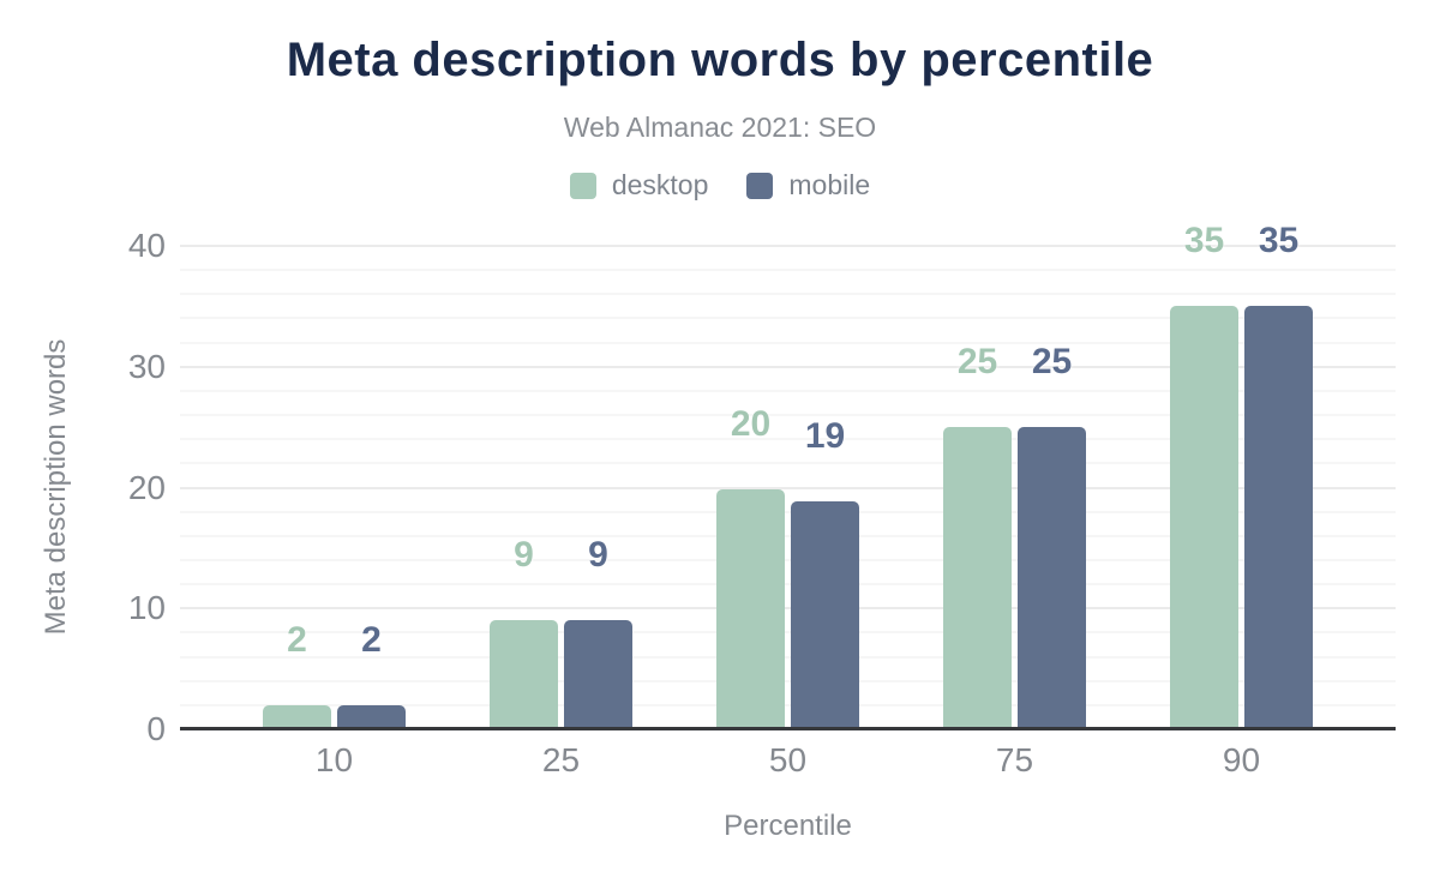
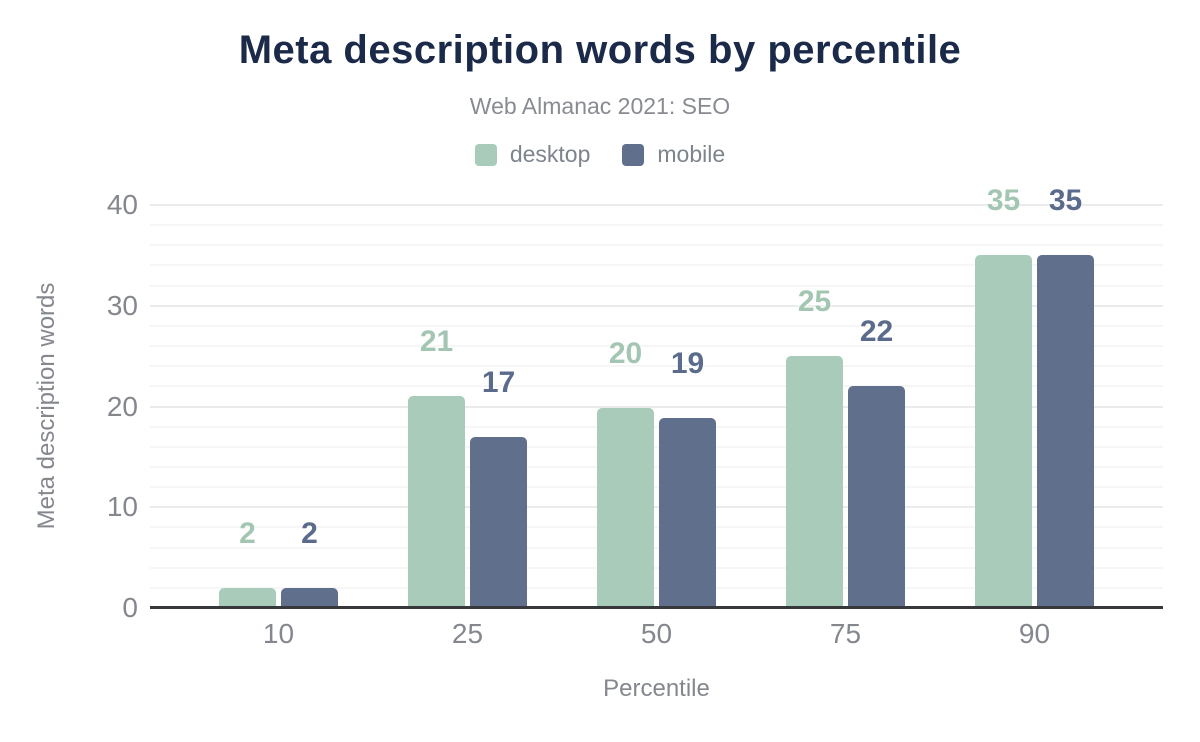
desktop/25: 9 -> 21
mobile/25: 9 -> 17
mobile/75: 25 -> 22
